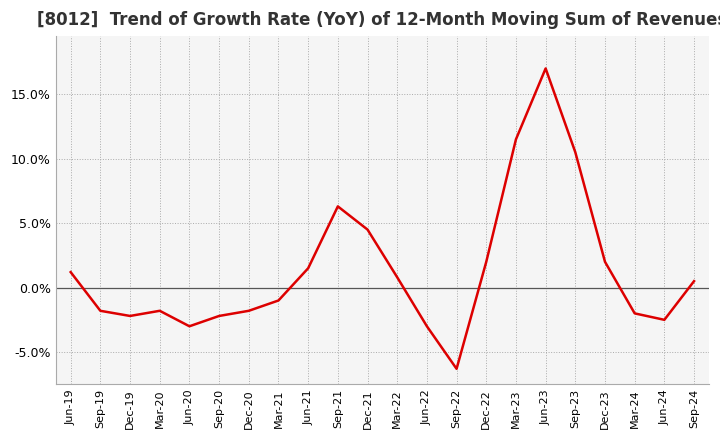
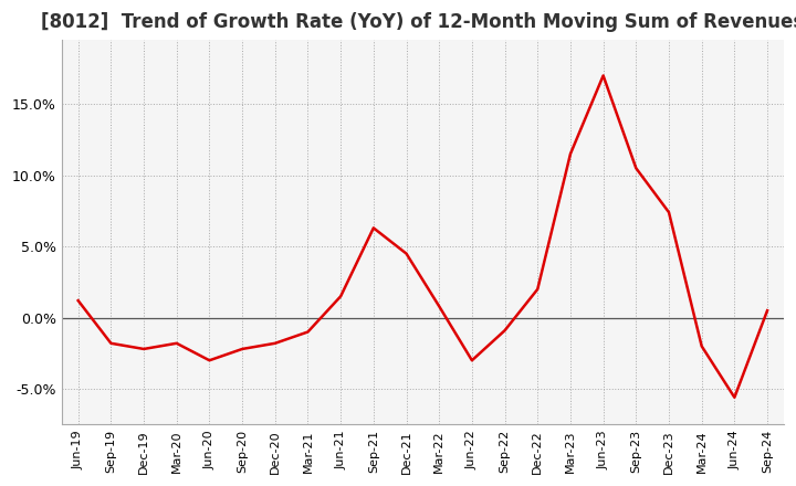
Sep-22: -6.3% -> -0.9%
Dec-23: 2.0% -> 7.4%
Jun-24: -2.5% -> -5.6%
